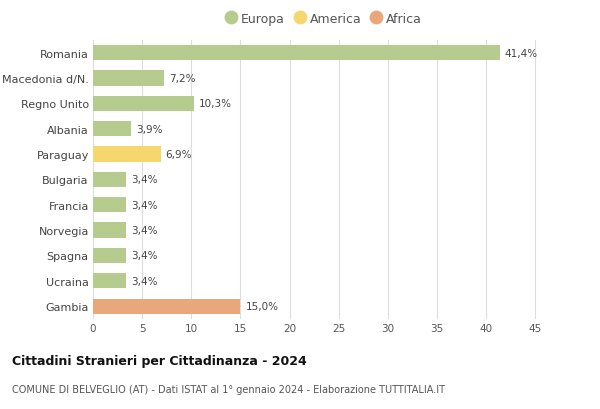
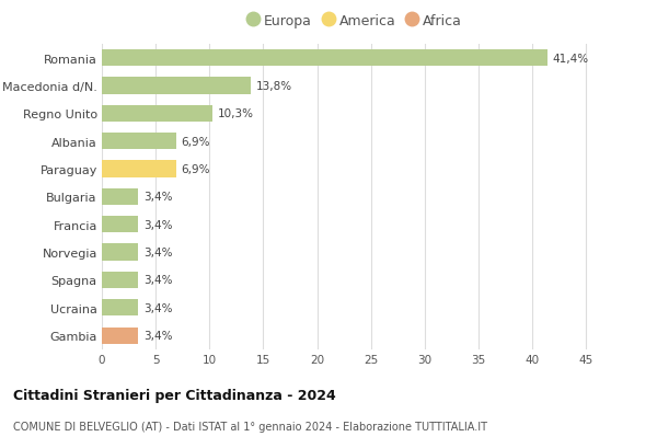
Macedonia d/N.: 7,2% -> 13,8%
Albania: 3,9% -> 6,9%
Gambia: 15,0% -> 3,4%
